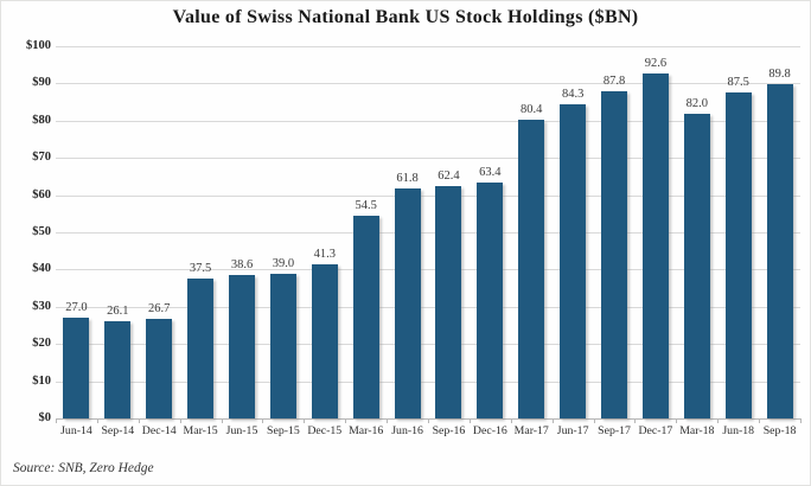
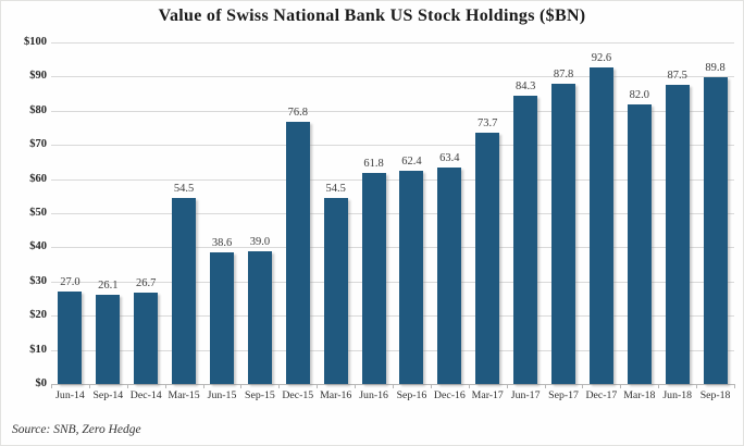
Mar-15: 37.5 -> 54.5
Dec-15: 41.3 -> 76.8
Mar-17: 80.4 -> 73.7
